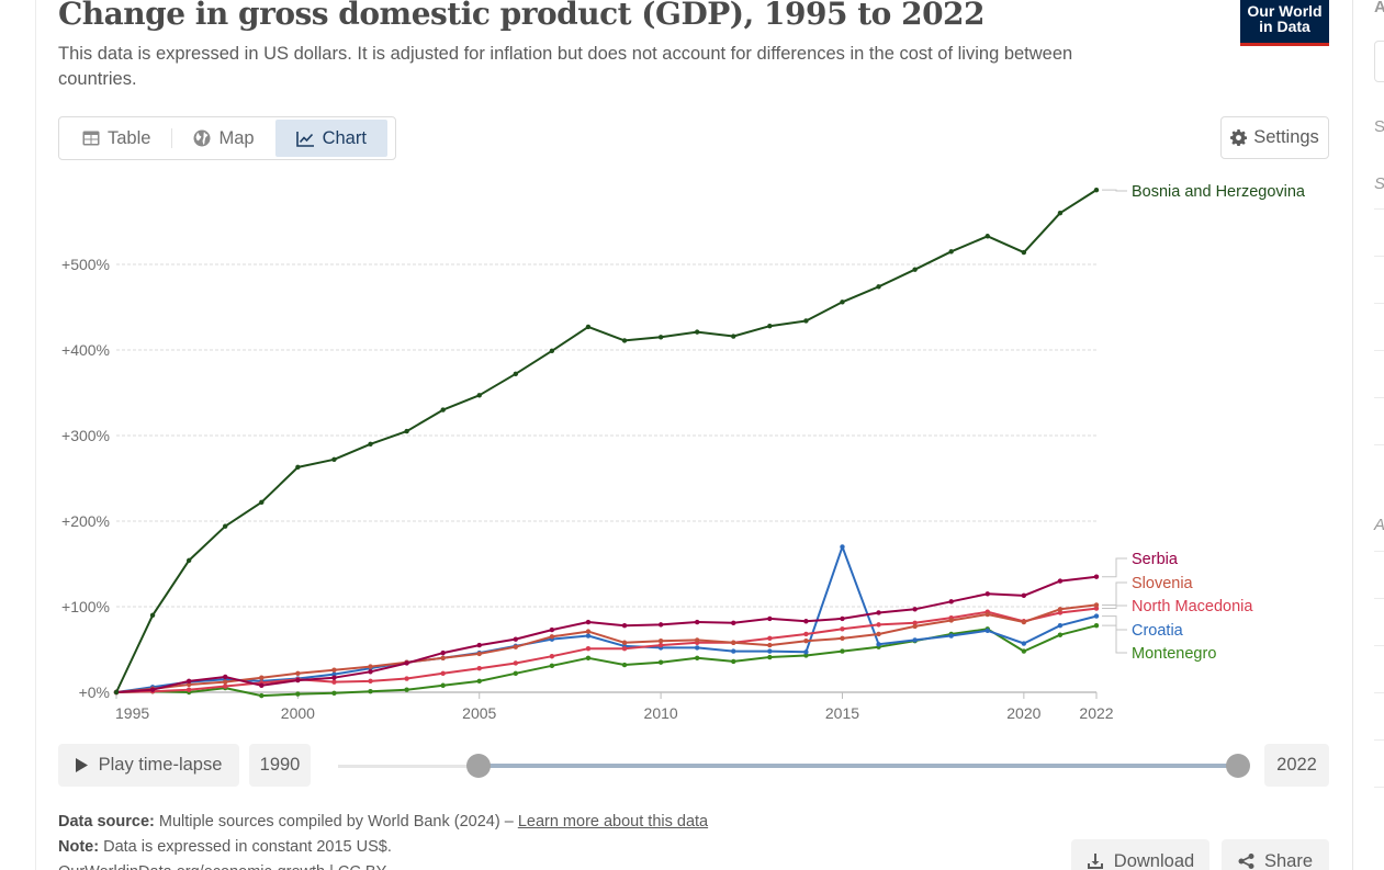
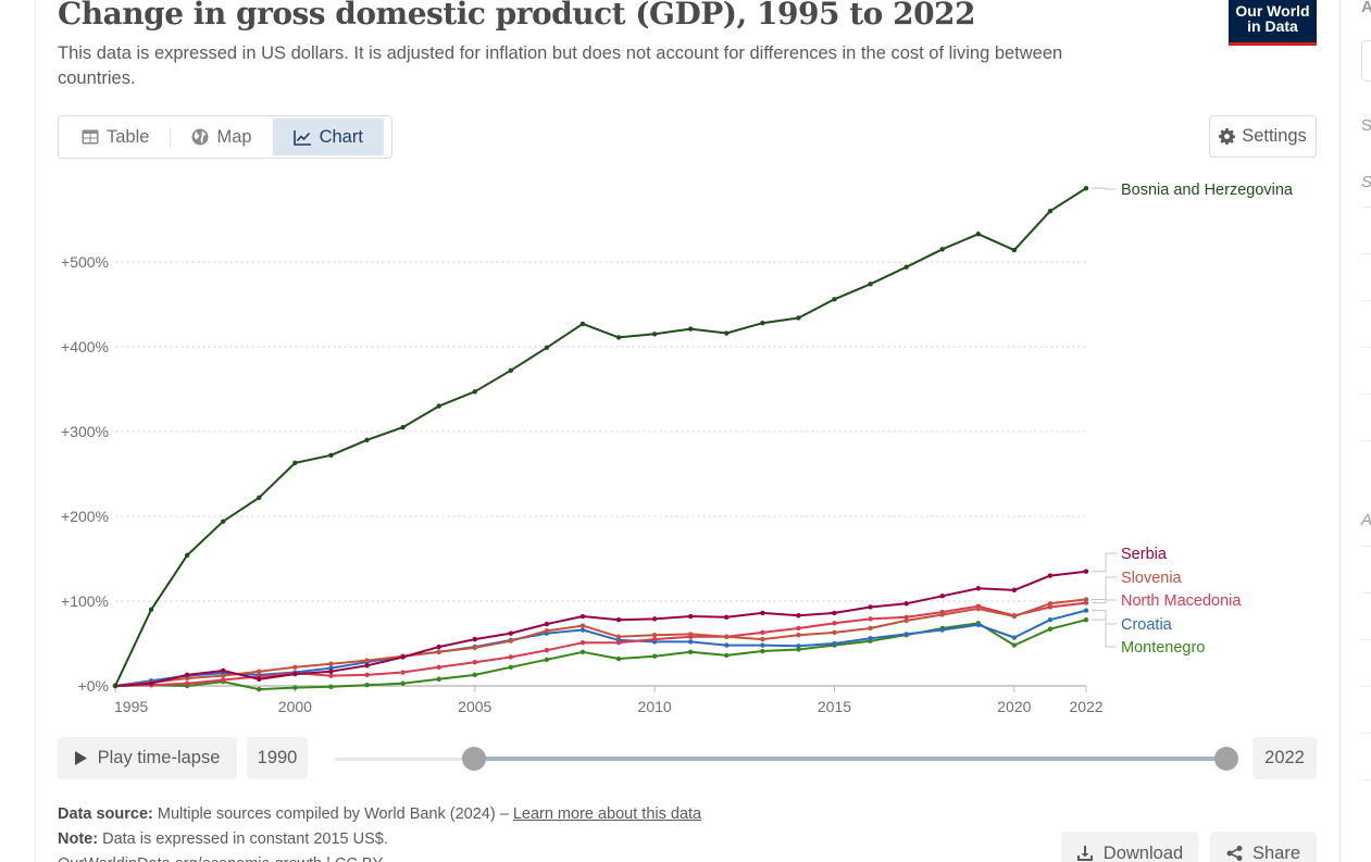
Croatia/2015: 170% -> 50%
